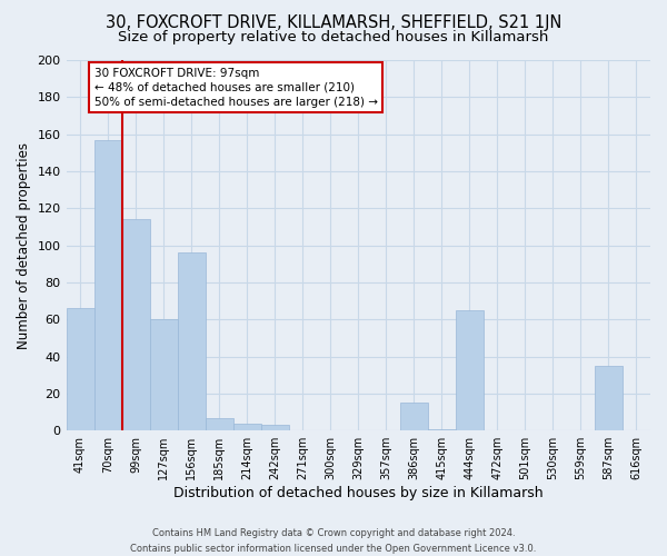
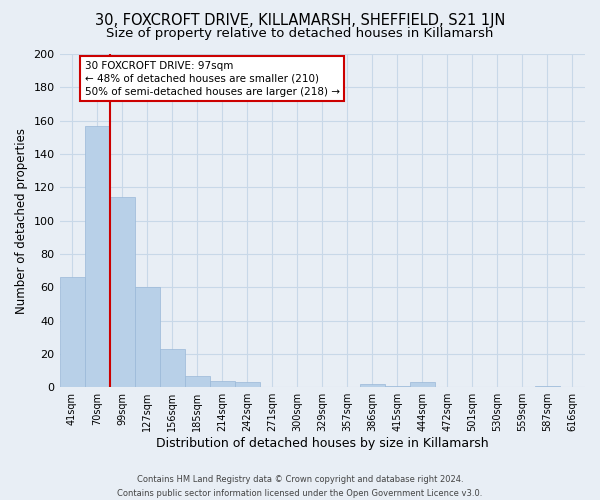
156sqm: 96 -> 23
386sqm: 15 -> 2
444sqm: 65 -> 3
587sqm: 35 -> 1
